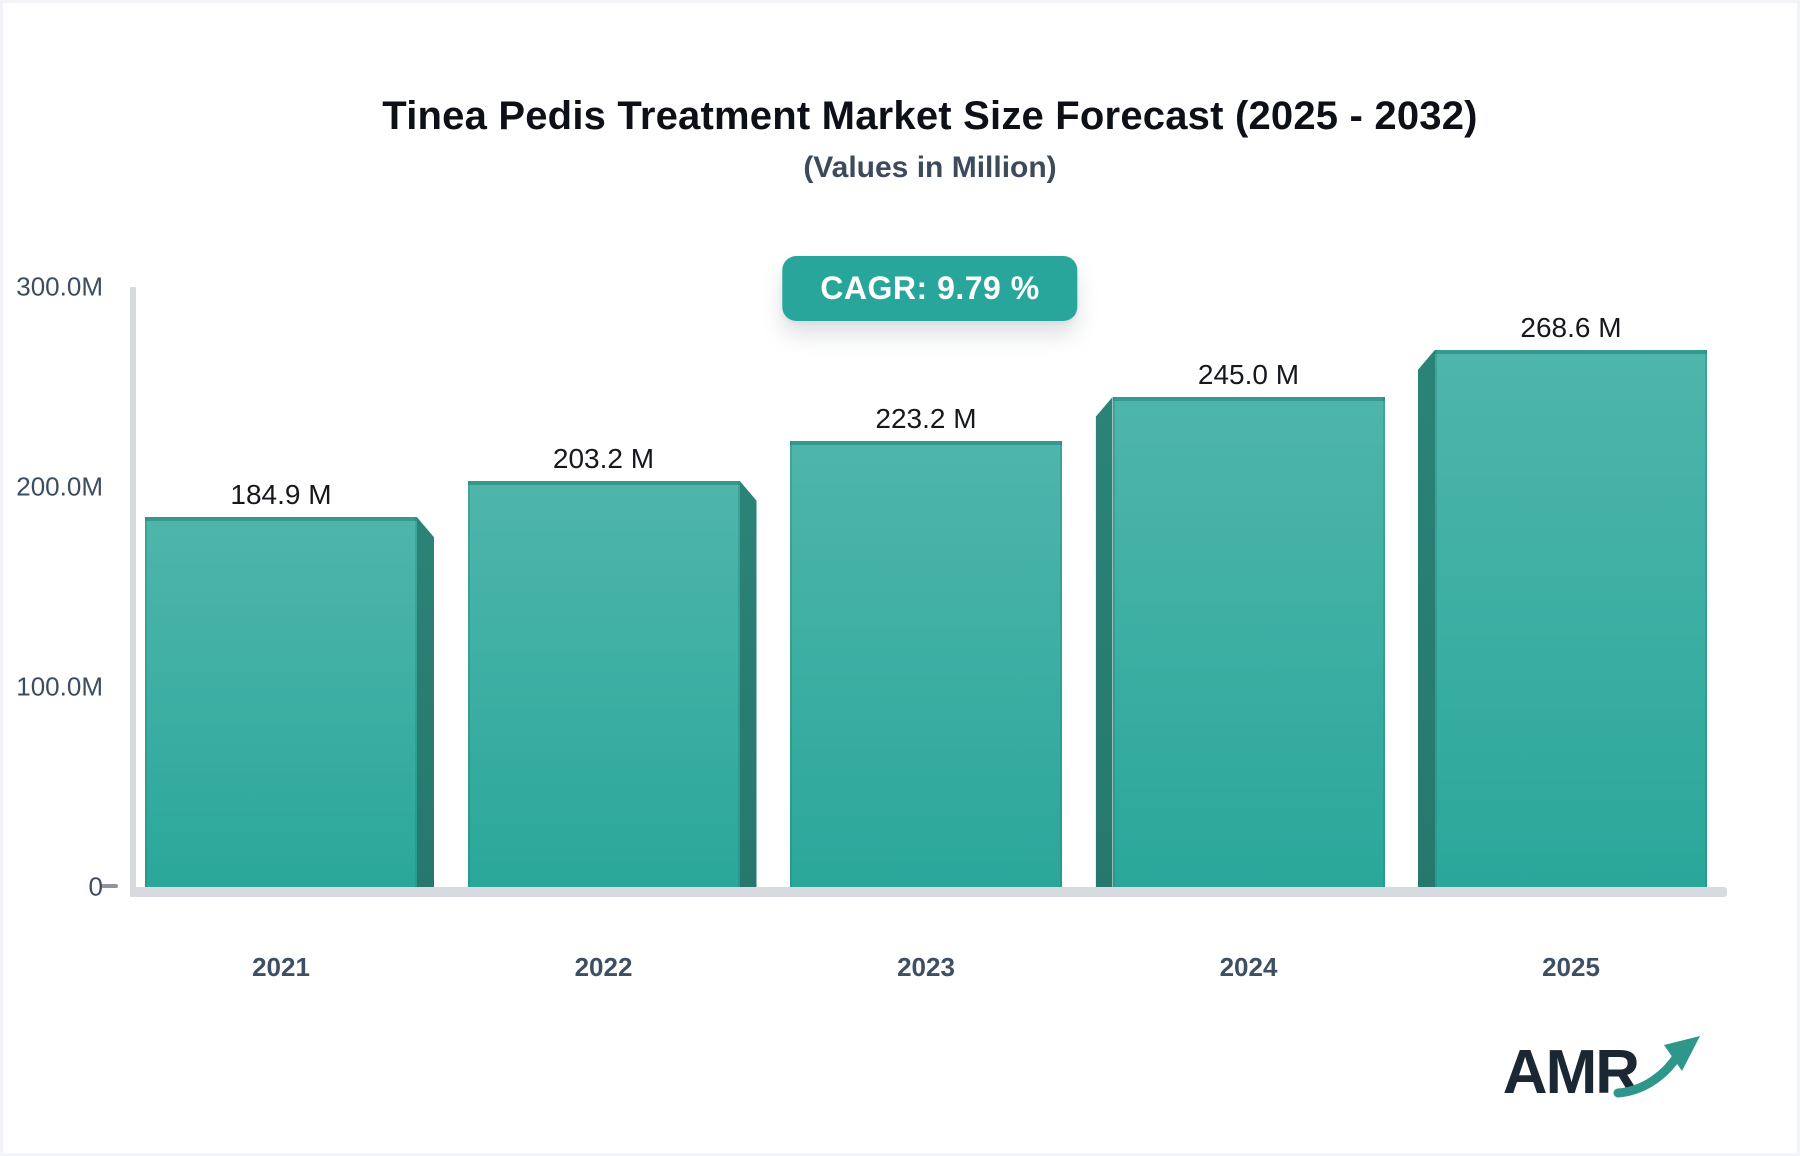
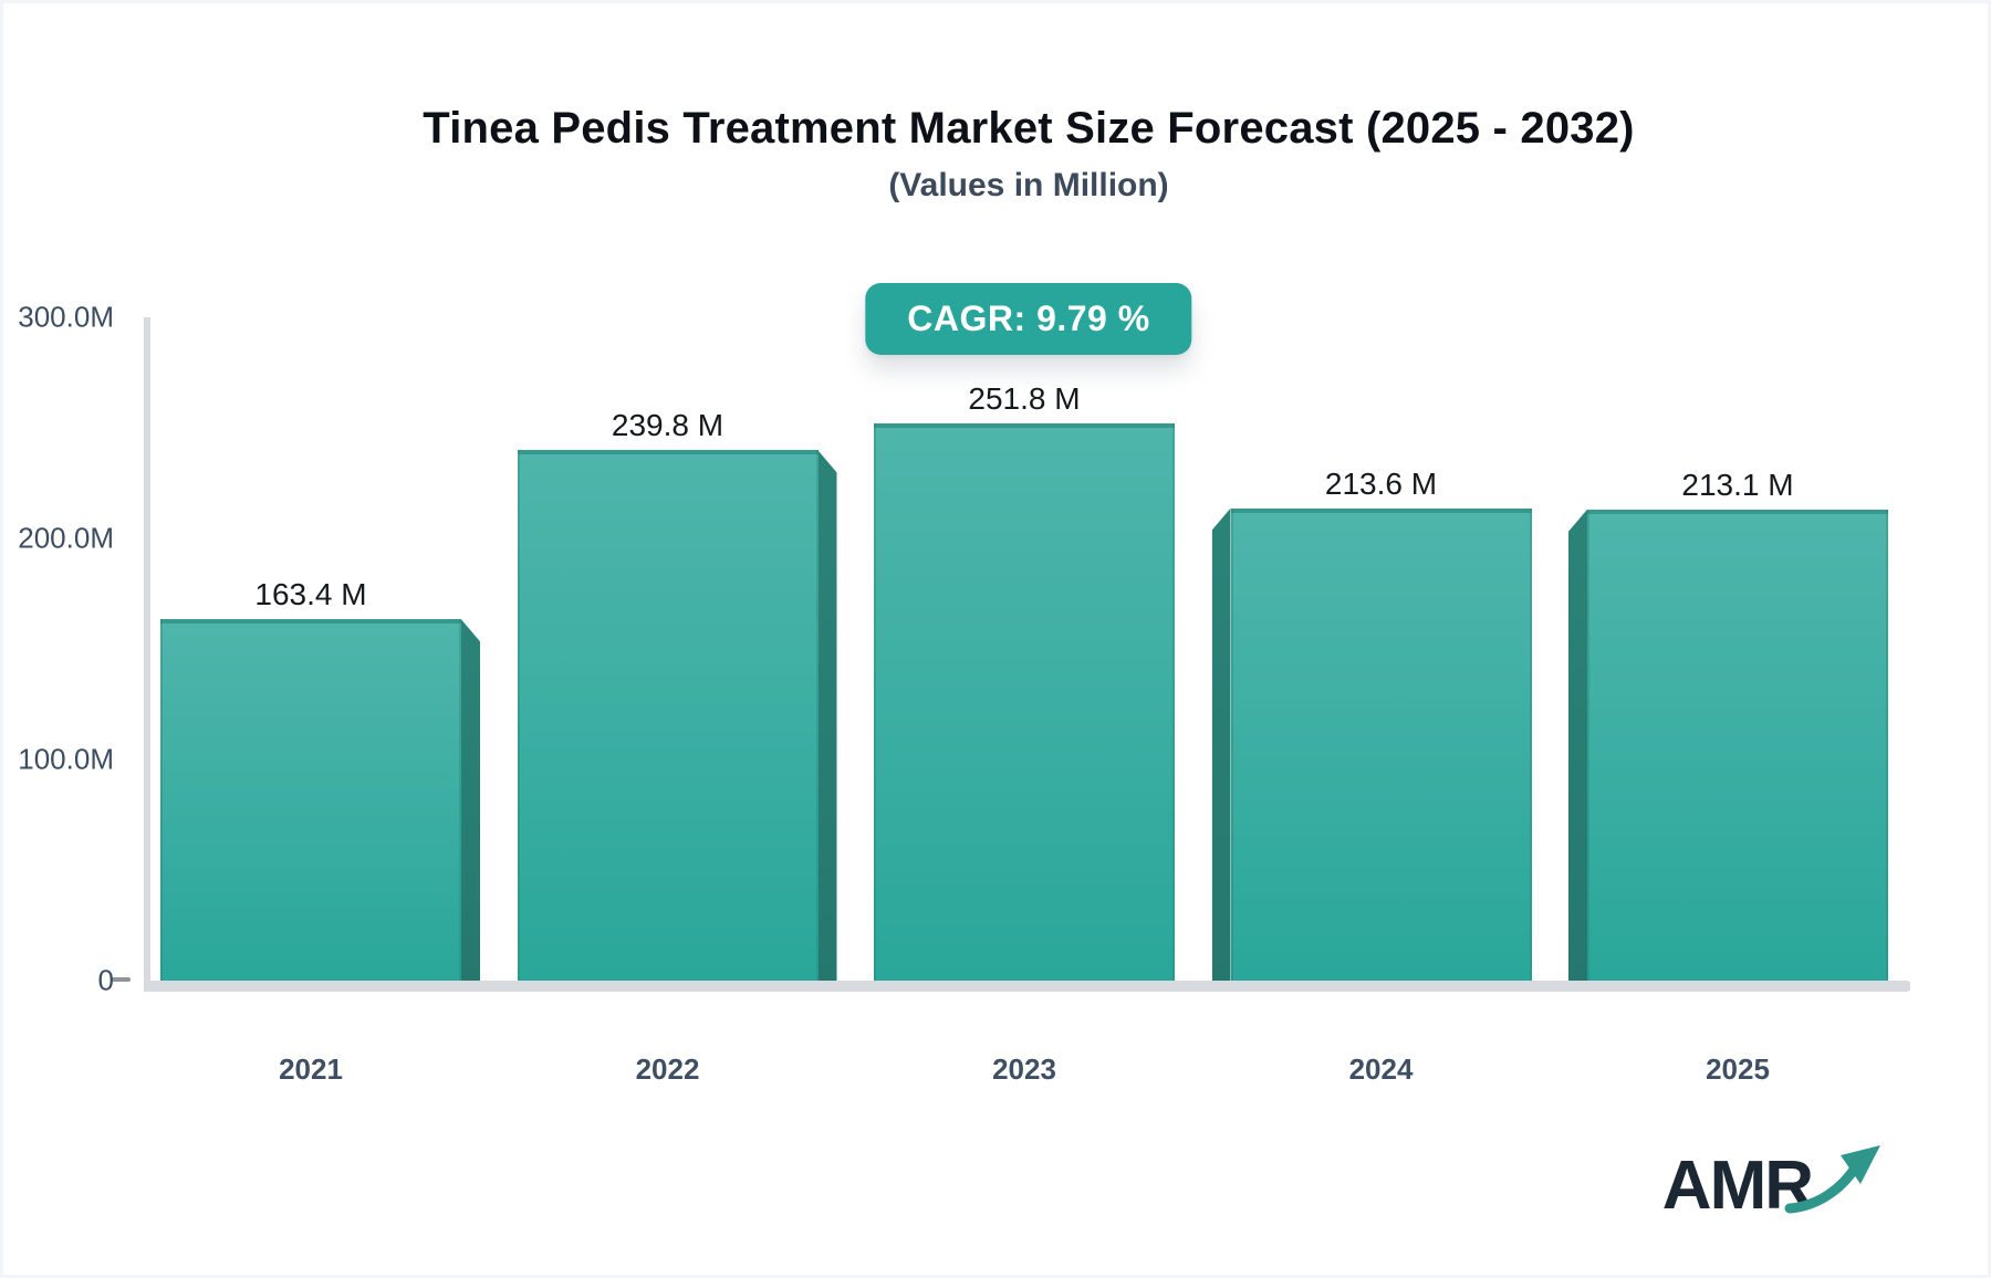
2021: 184.9 -> 163.4
2022: 203.2 -> 239.8
2023: 223.2 -> 251.8
2024: 245.0 -> 213.6
2025: 268.6 -> 213.1
